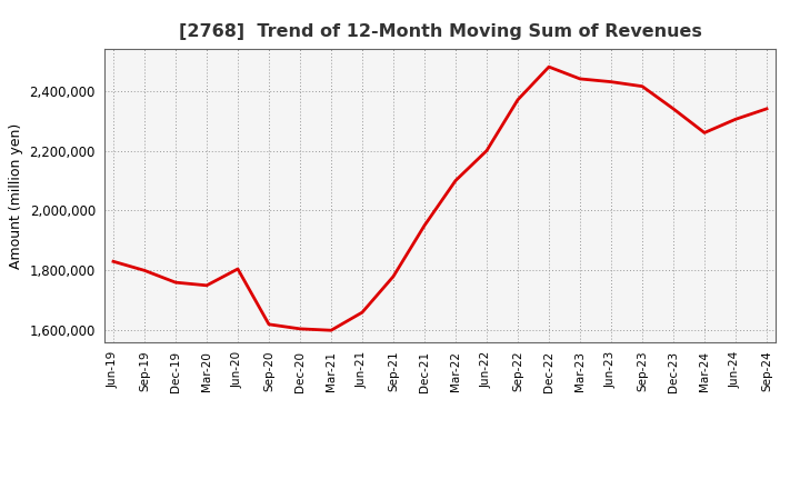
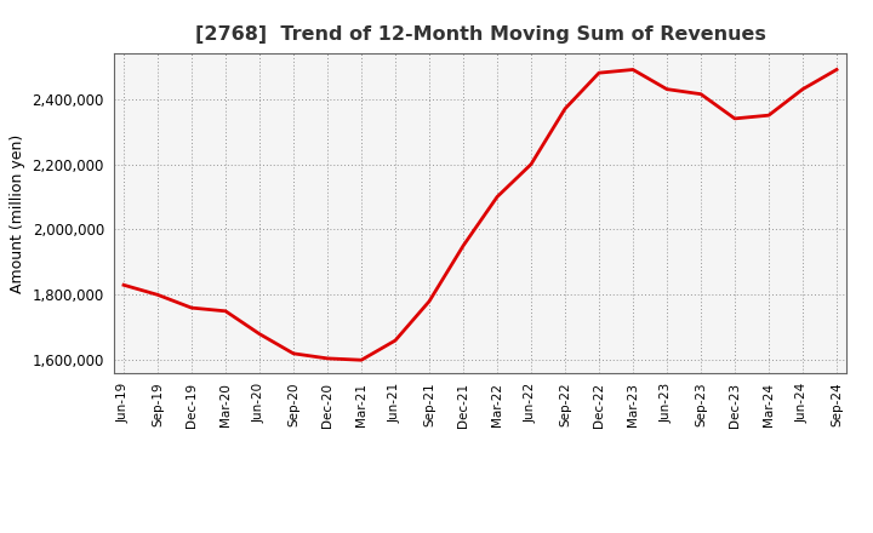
Jun-20: 1,805,000 -> 1,680,000
Mar-23: 2,440,000 -> 2,490,000
Mar-24: 2,260,000 -> 2,350,000
Jun-24: 2,305,000 -> 2,430,000
Sep-24: 2,340,000 -> 2,490,000
